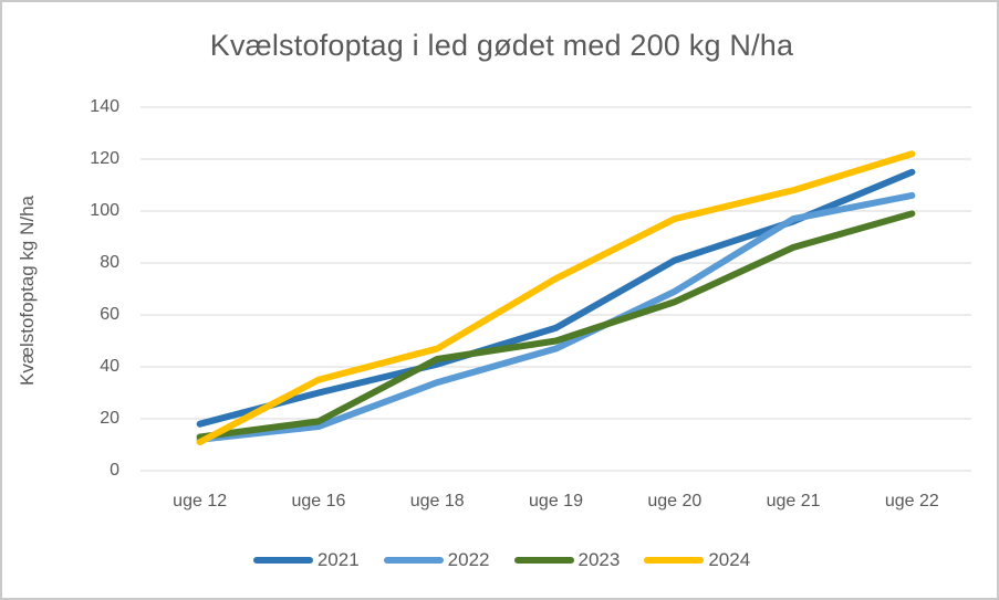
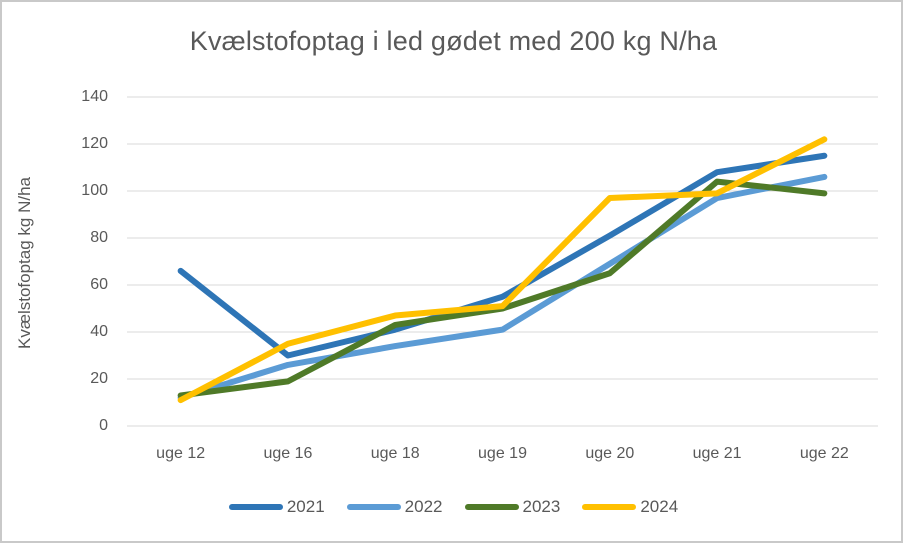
2021/uge 12: 18 -> 66
2022/uge 16: 17 -> 26
2022/uge 19: 47 -> 41
2024/uge 19: 74 -> 51
2021/uge 21: 96 -> 108
2023/uge 21: 86 -> 104
2024/uge 21: 108 -> 99
